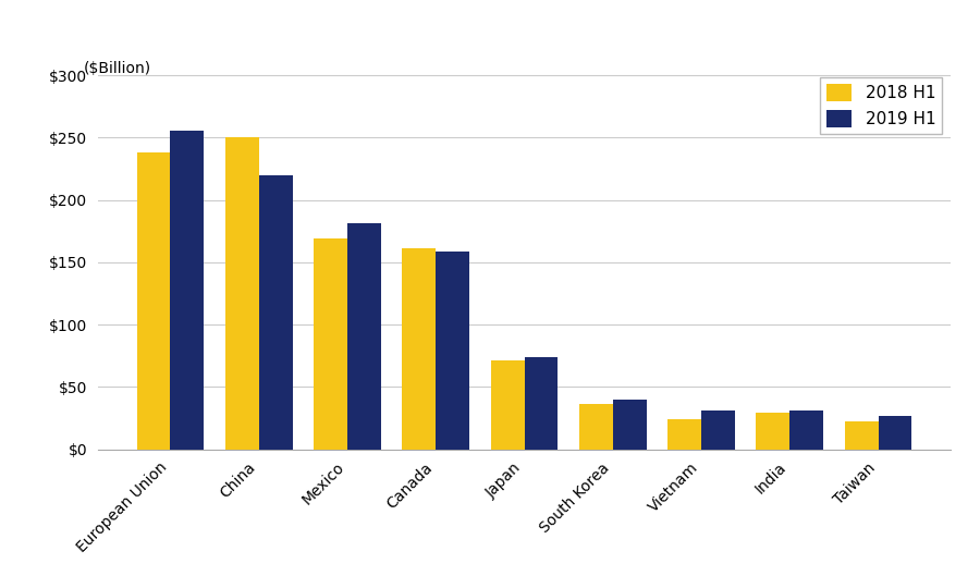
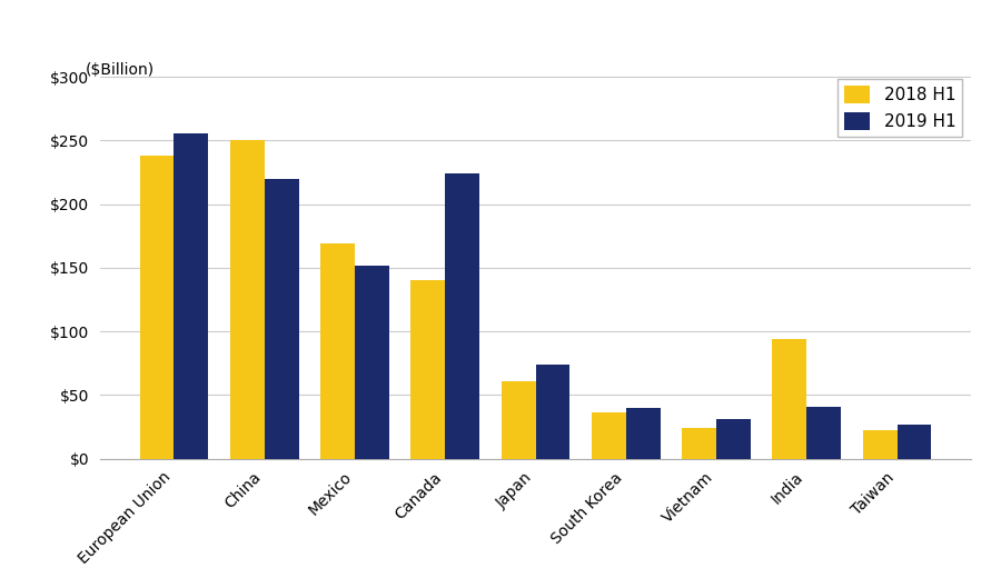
2019 H1/Mexico: $181 -> $152
2018 H1/Canada: $161 -> $140
2019 H1/Canada: $159 -> $224
2018 H1/Japan: $71 -> $61
2018 H1/India: $29 -> $94
2019 H1/India: $31 -> $41
